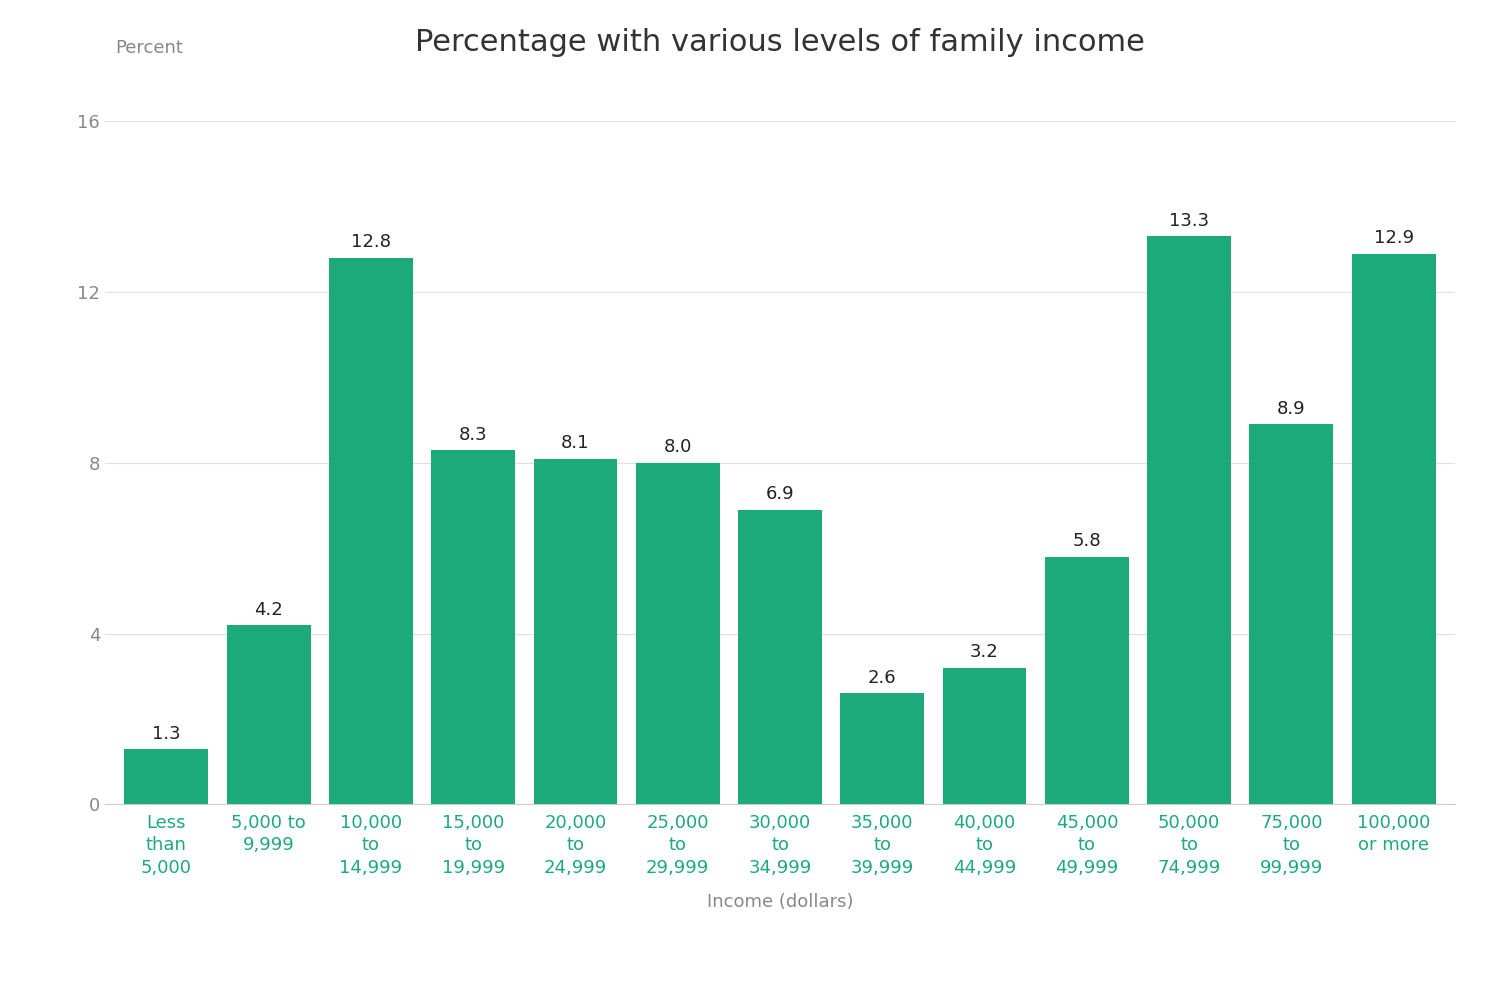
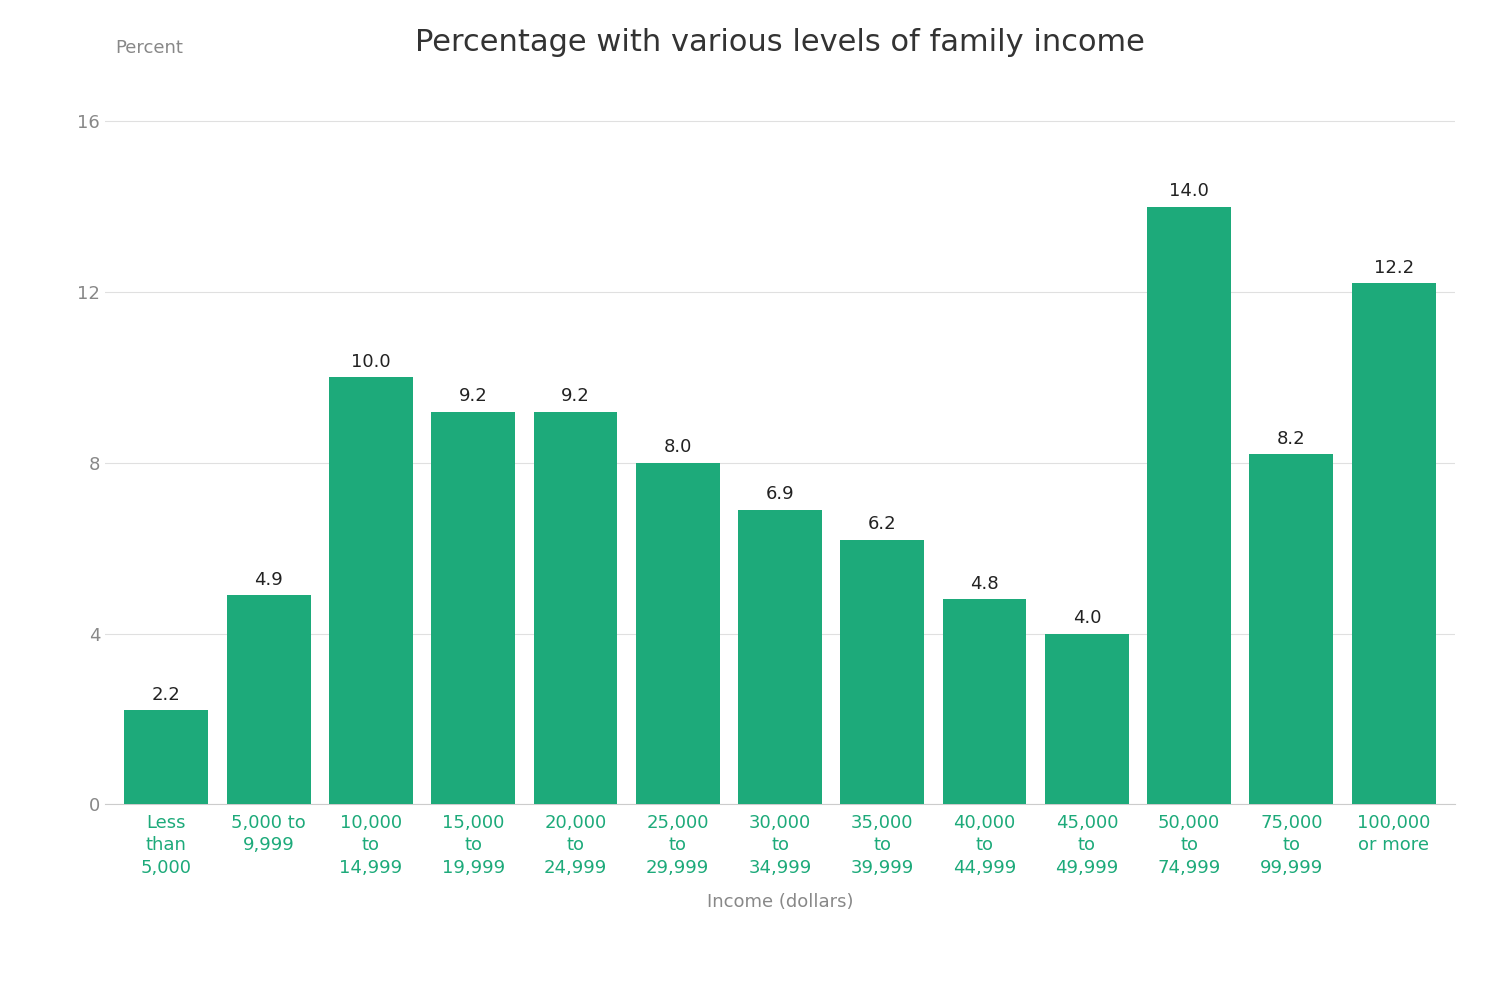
Less than 5,000: 1.3 -> 2.2
5,000 to 9,999: 4.2 -> 4.9
10,000 to 14,999: 12.8 -> 10.0
15,000 to 19,999: 8.3 -> 9.2
20,000 to 24,999: 8.1 -> 9.2
35,000 to 39,999: 2.6 -> 6.2
40,000 to 44,999: 3.2 -> 4.8
45,000 to 49,999: 5.8 -> 4.0
50,000 to 74,999: 13.3 -> 14.0
75,000 to 99,999: 8.9 -> 8.2
100,000 or more: 12.9 -> 12.2
